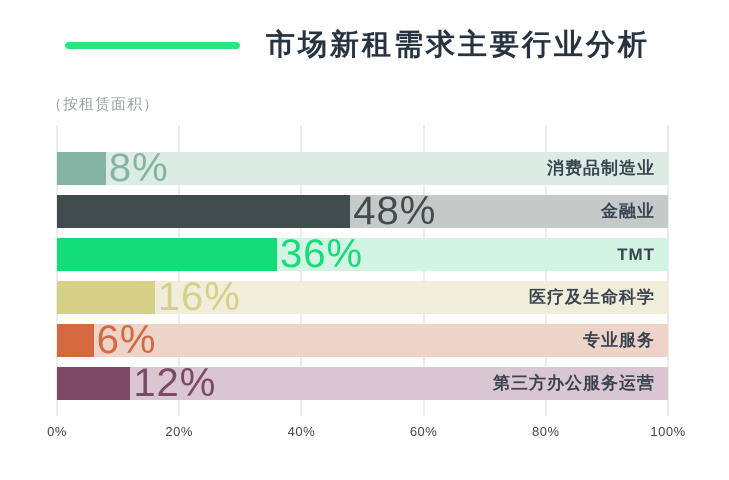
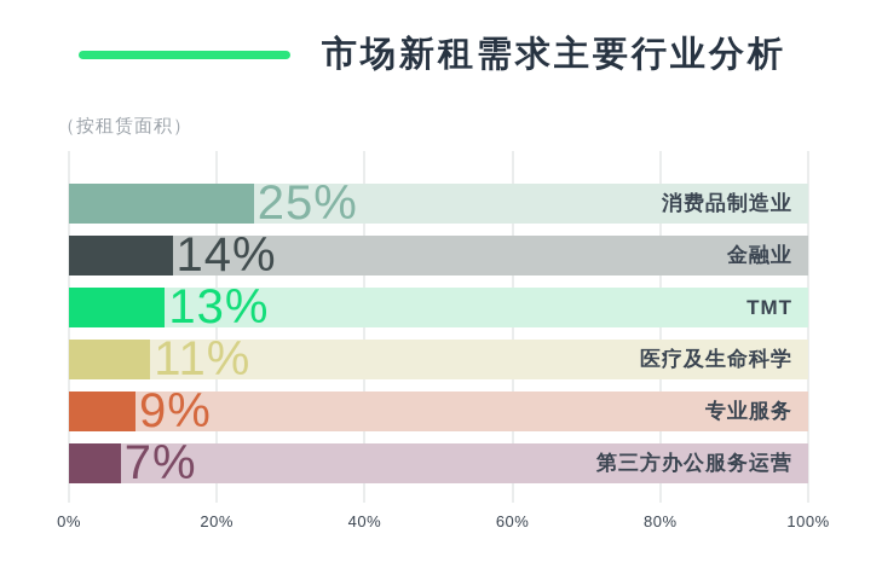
消费品制造业: 8% -> 25%
金融业: 48% -> 14%
TMT: 36% -> 13%
医疗及生命科学: 16% -> 11%
专业服务: 6% -> 9%
第三方办公服务运营: 12% -> 7%
